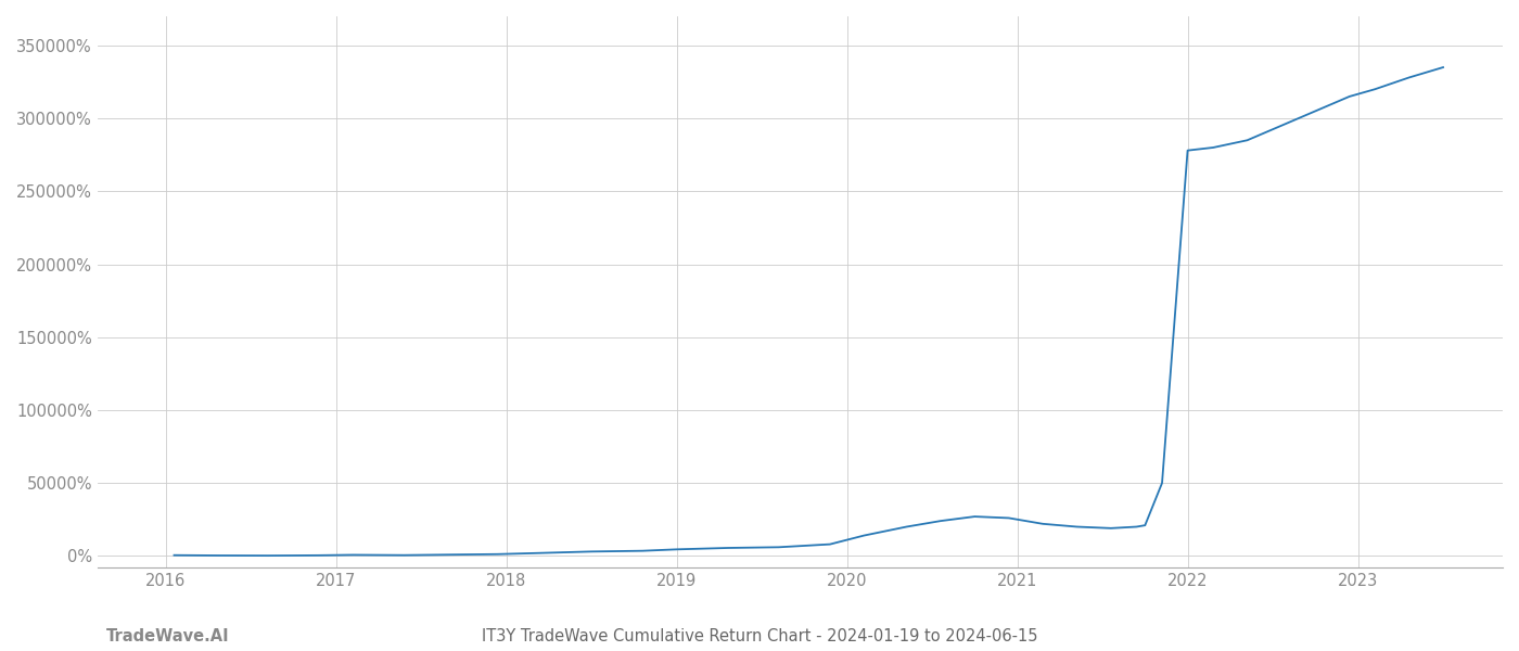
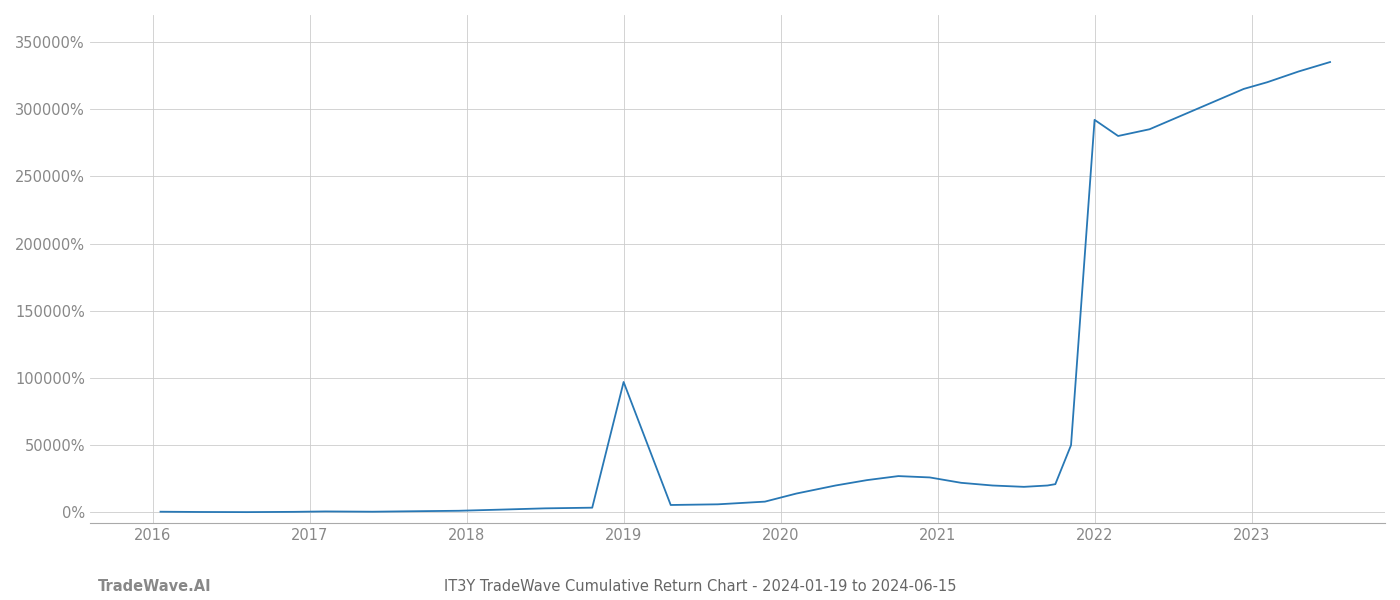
2019: 4000% -> 97000%
2022: 278000% -> 292000%
